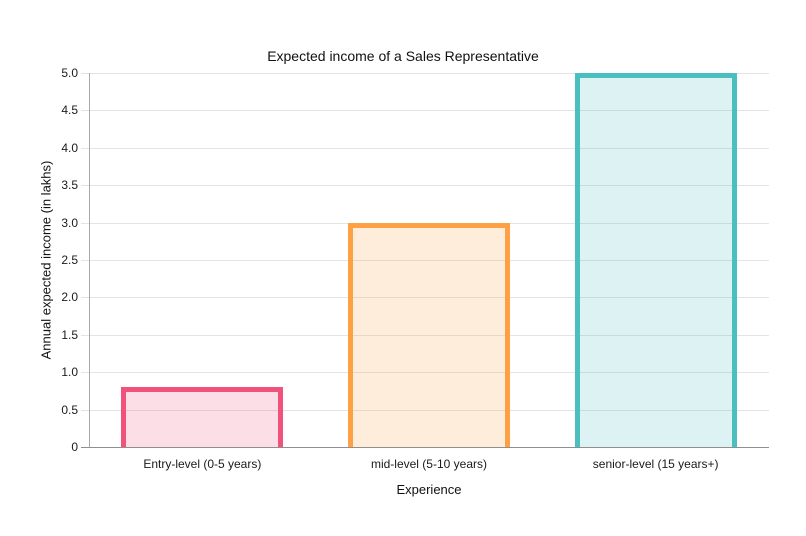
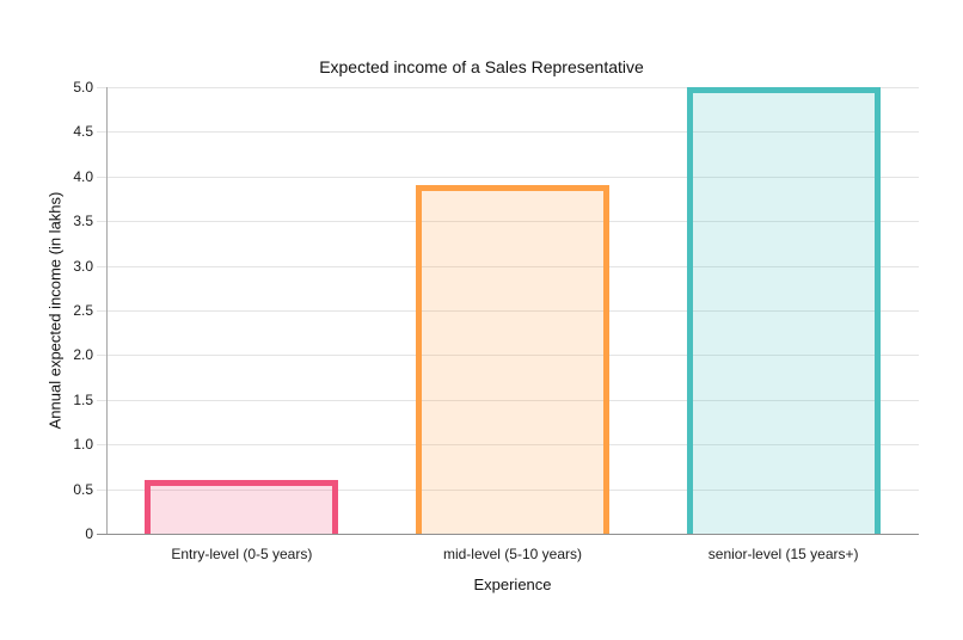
Entry-level (0-5 years): 0.8 -> 0.6
mid-level (5-10 years): 3.0 -> 3.9
